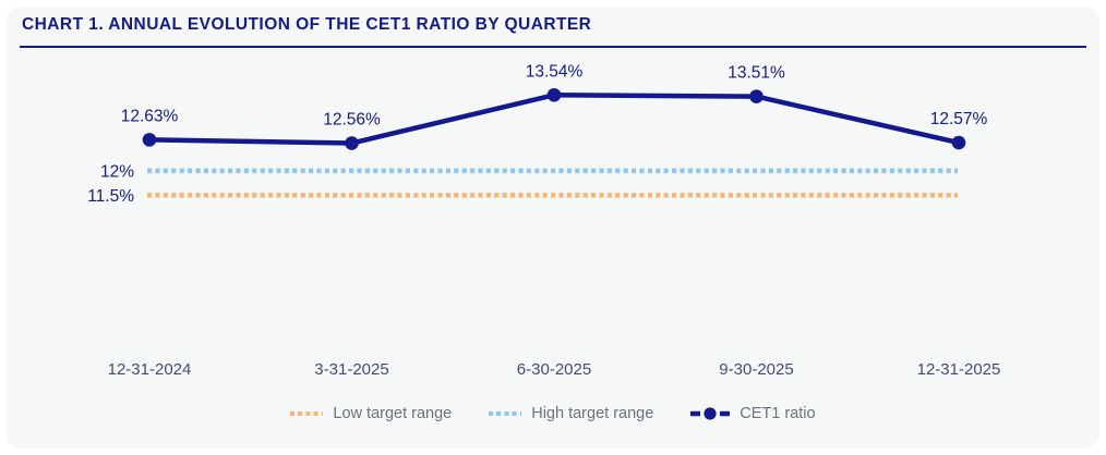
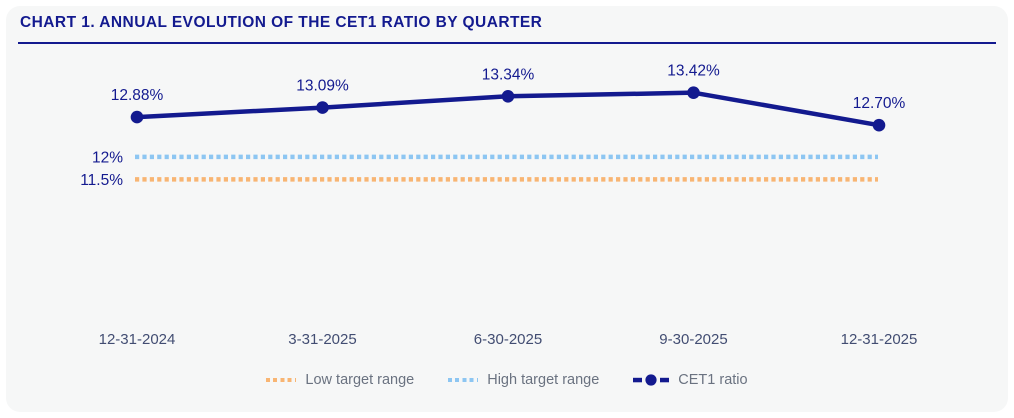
12-31-2024: 12.63% -> 12.88%
3-31-2025: 12.56% -> 13.09%
6-30-2025: 13.54% -> 13.34%
9-30-2025: 13.51% -> 13.42%
12-31-2025: 12.57% -> 12.70%
